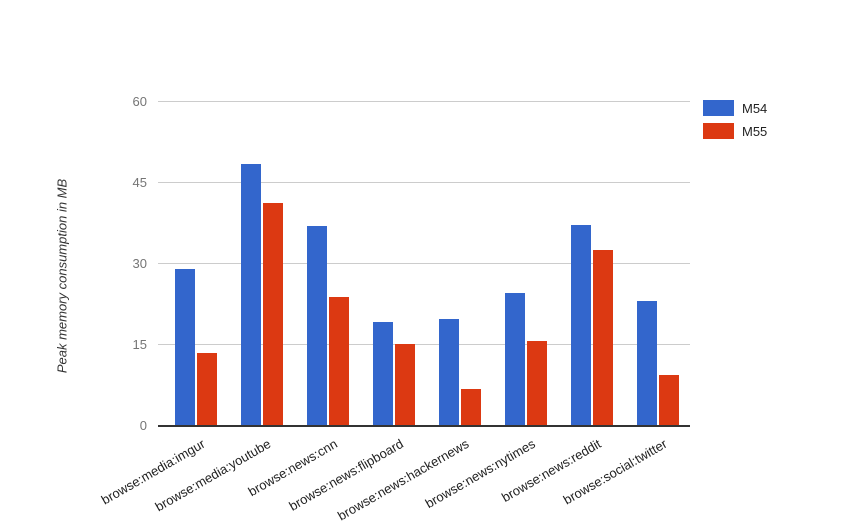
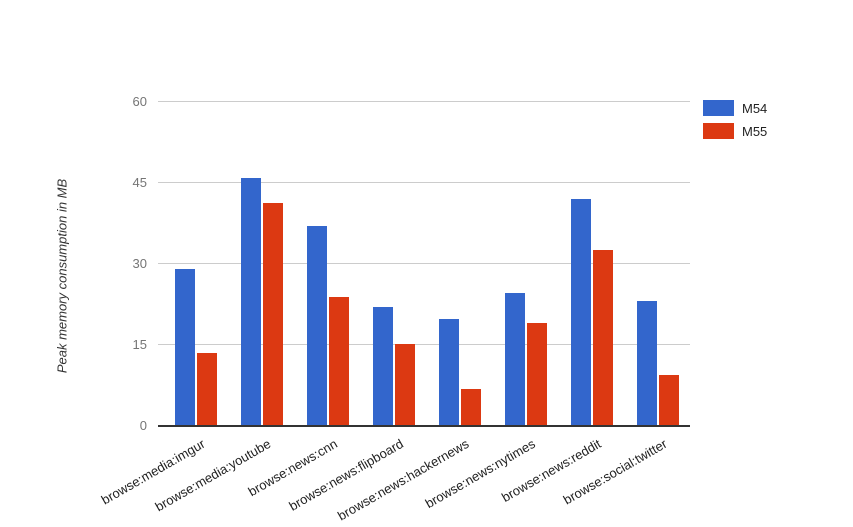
M54/browse:media:youtube: 48 -> 46
M54/browse:news:flipboard: 19 -> 22
M55/browse:news:nytimes: 16 -> 19
M54/browse:news:reddit: 37 -> 42
